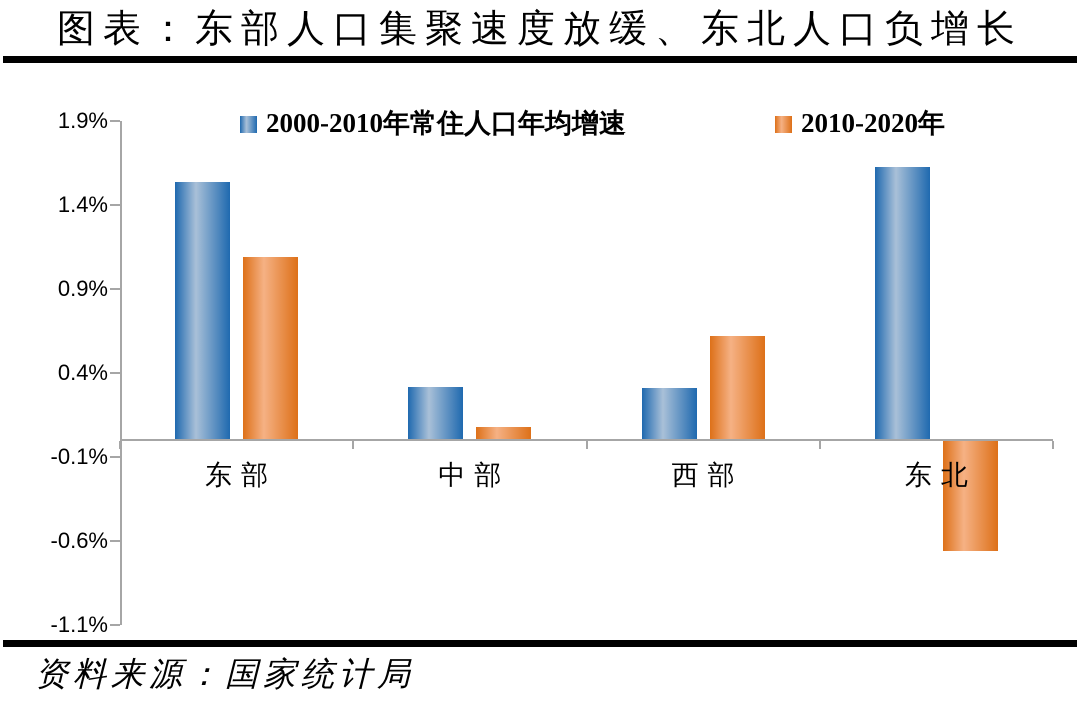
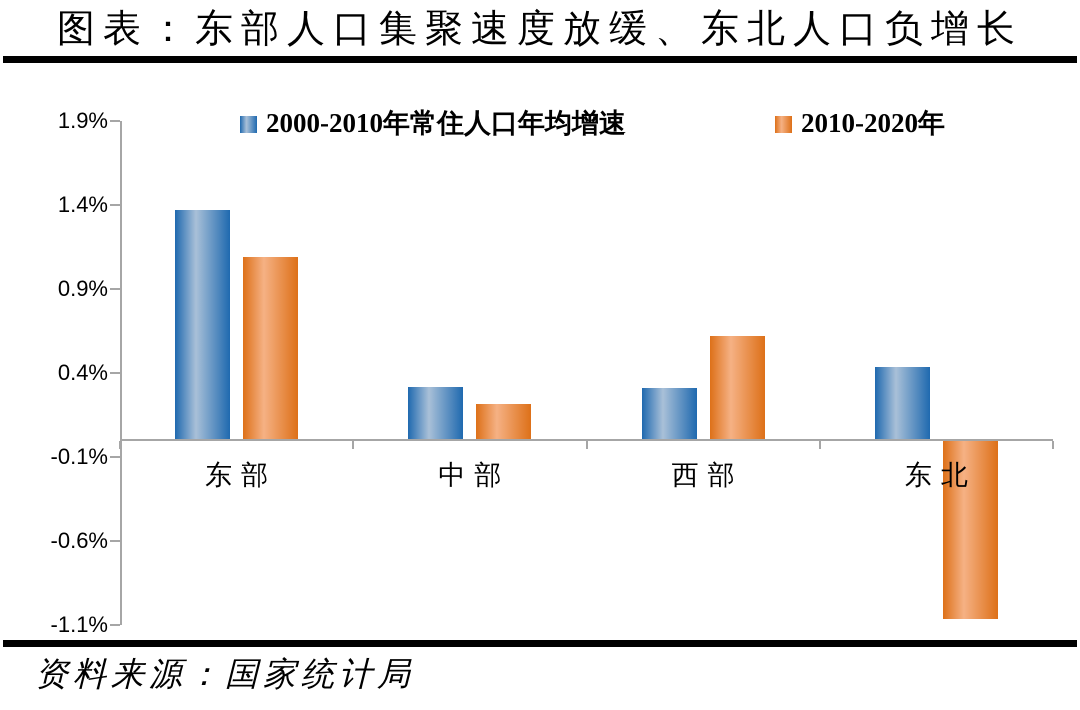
2000-2010年常住人口年均增速/东部: 1.54% -> 1.37%
2010-2020年/中部: 0.08% -> 0.22%
2000-2010年常住人口年均增速/东北: 1.63% -> 0.44%
2010-2020年/东北: -0.66% -> -1.06%
